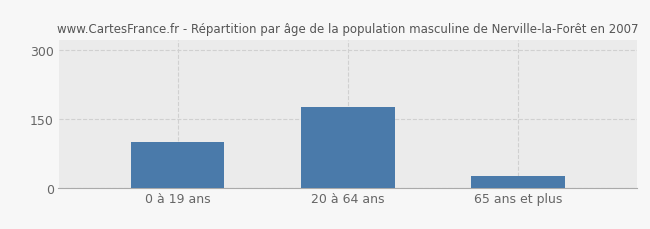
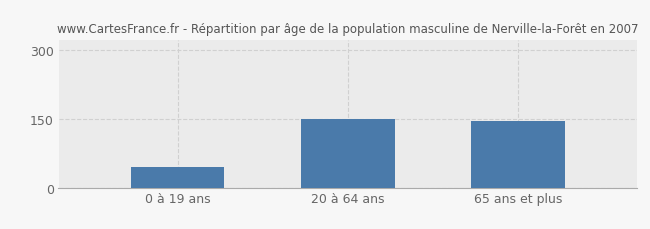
0 à 19 ans: 100 -> 45
20 à 64 ans: 175 -> 150
65 ans et plus: 25 -> 145
